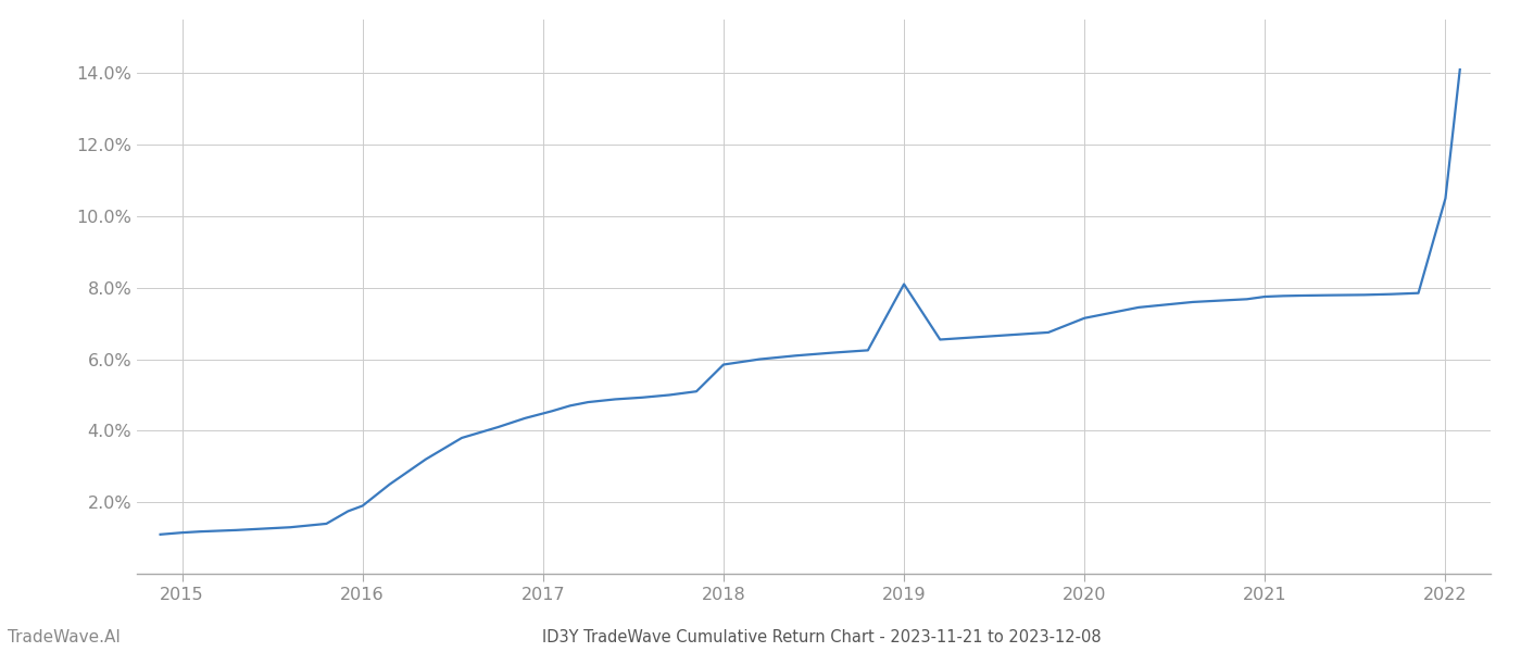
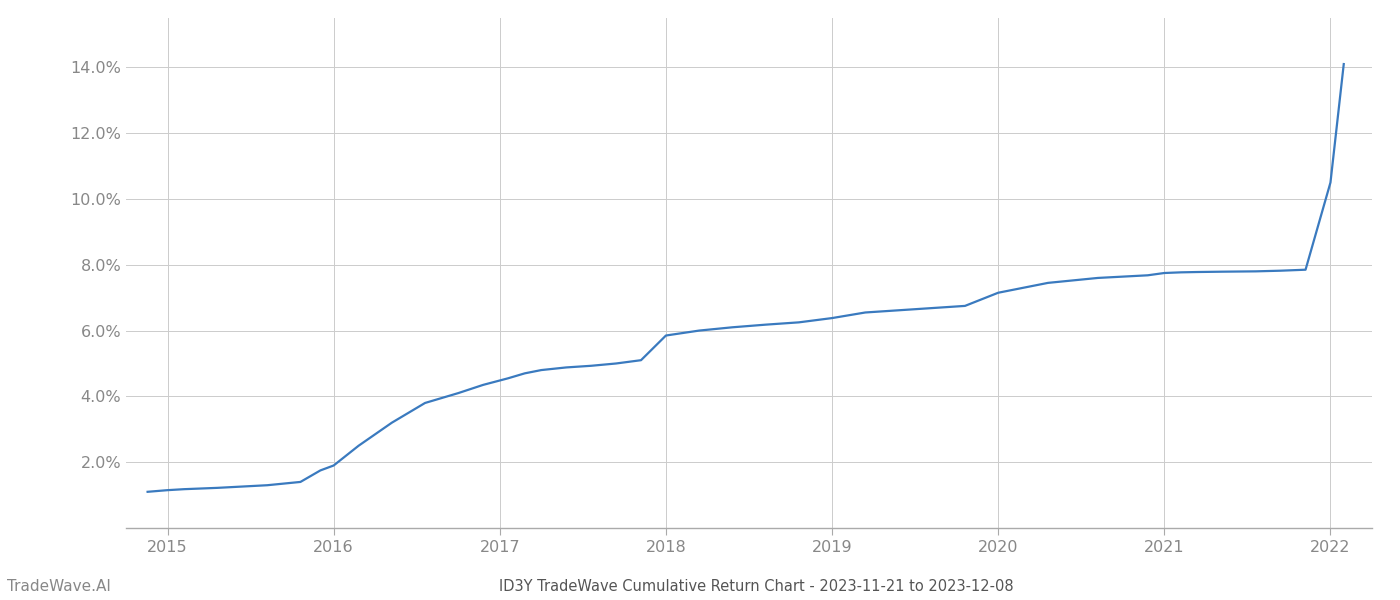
2019: 8.10% -> 6.38%
